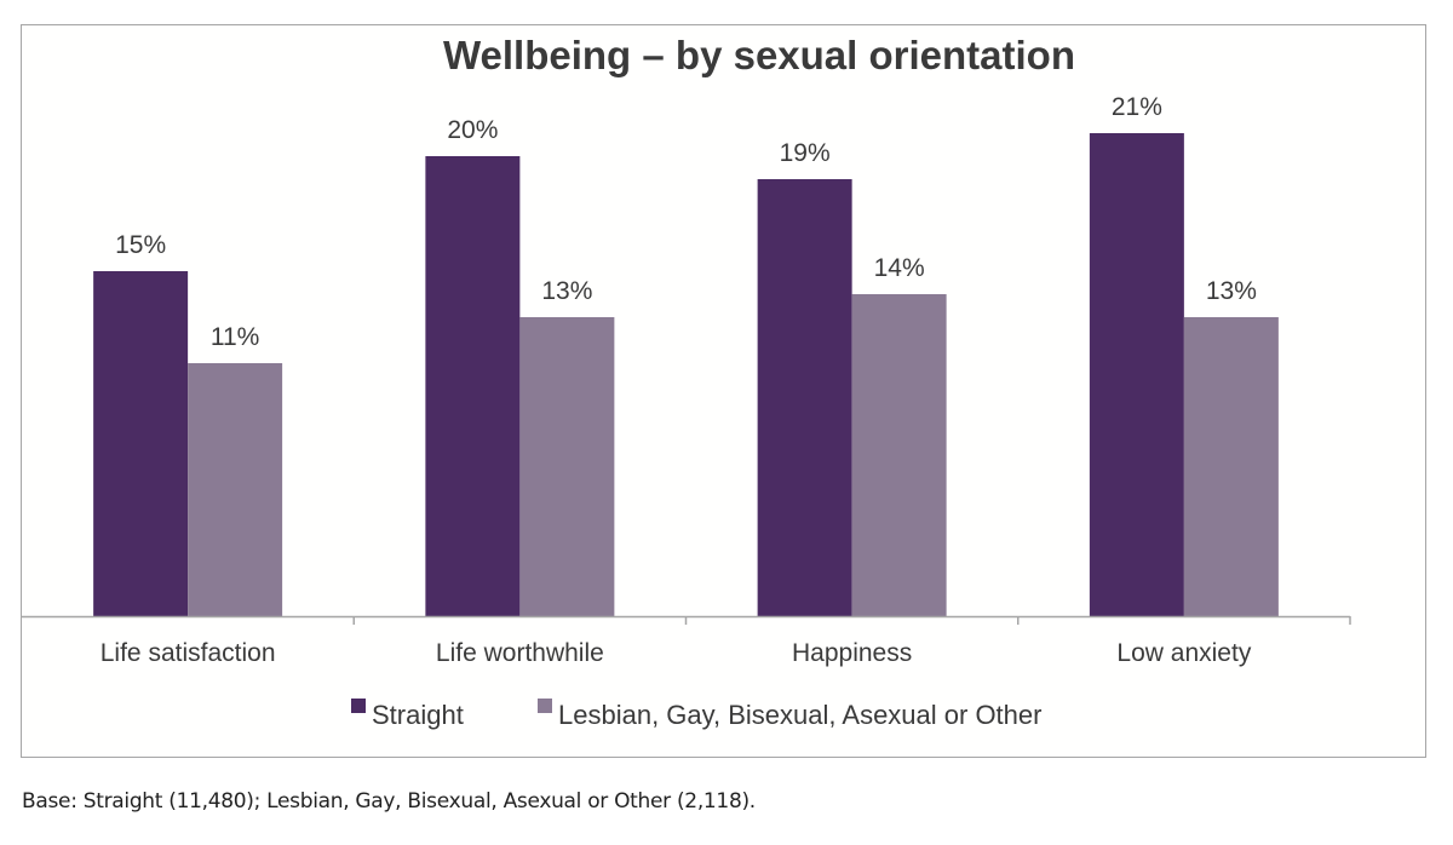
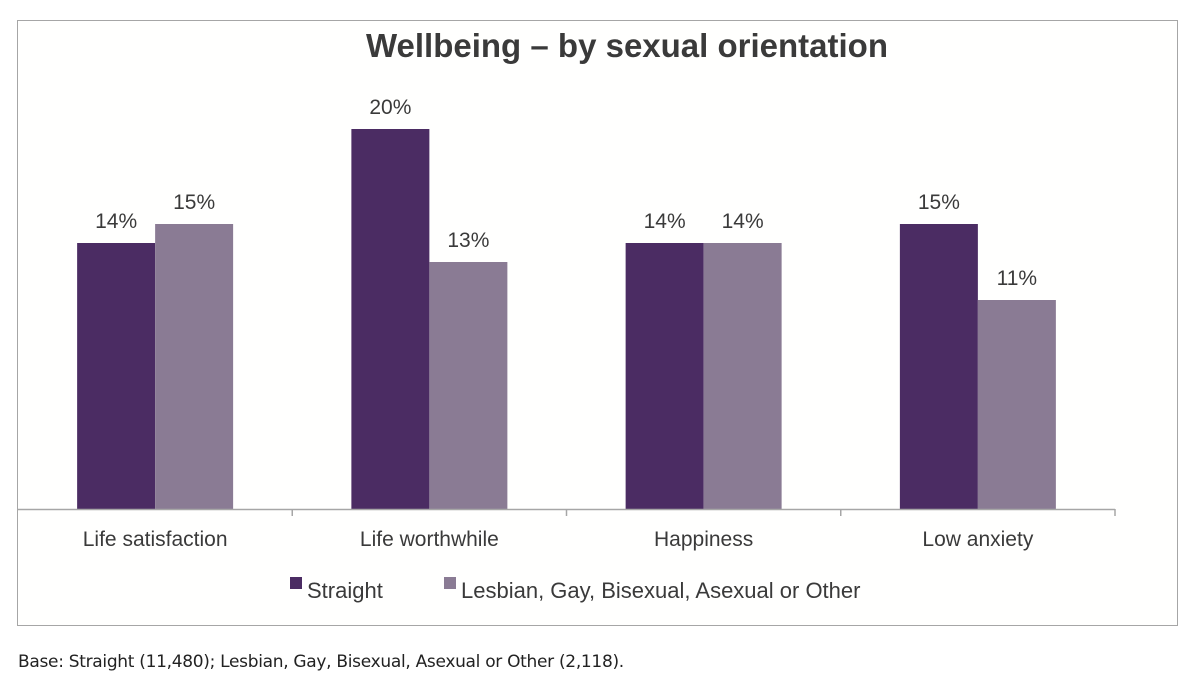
Straight/Life satisfaction: 15% -> 14%
Lesbian, Gay, Bisexual, Asexual or Other/Life satisfaction: 11% -> 15%
Straight/Happiness: 19% -> 14%
Straight/Low anxiety: 21% -> 15%
Lesbian, Gay, Bisexual, Asexual or Other/Low anxiety: 13% -> 11%
